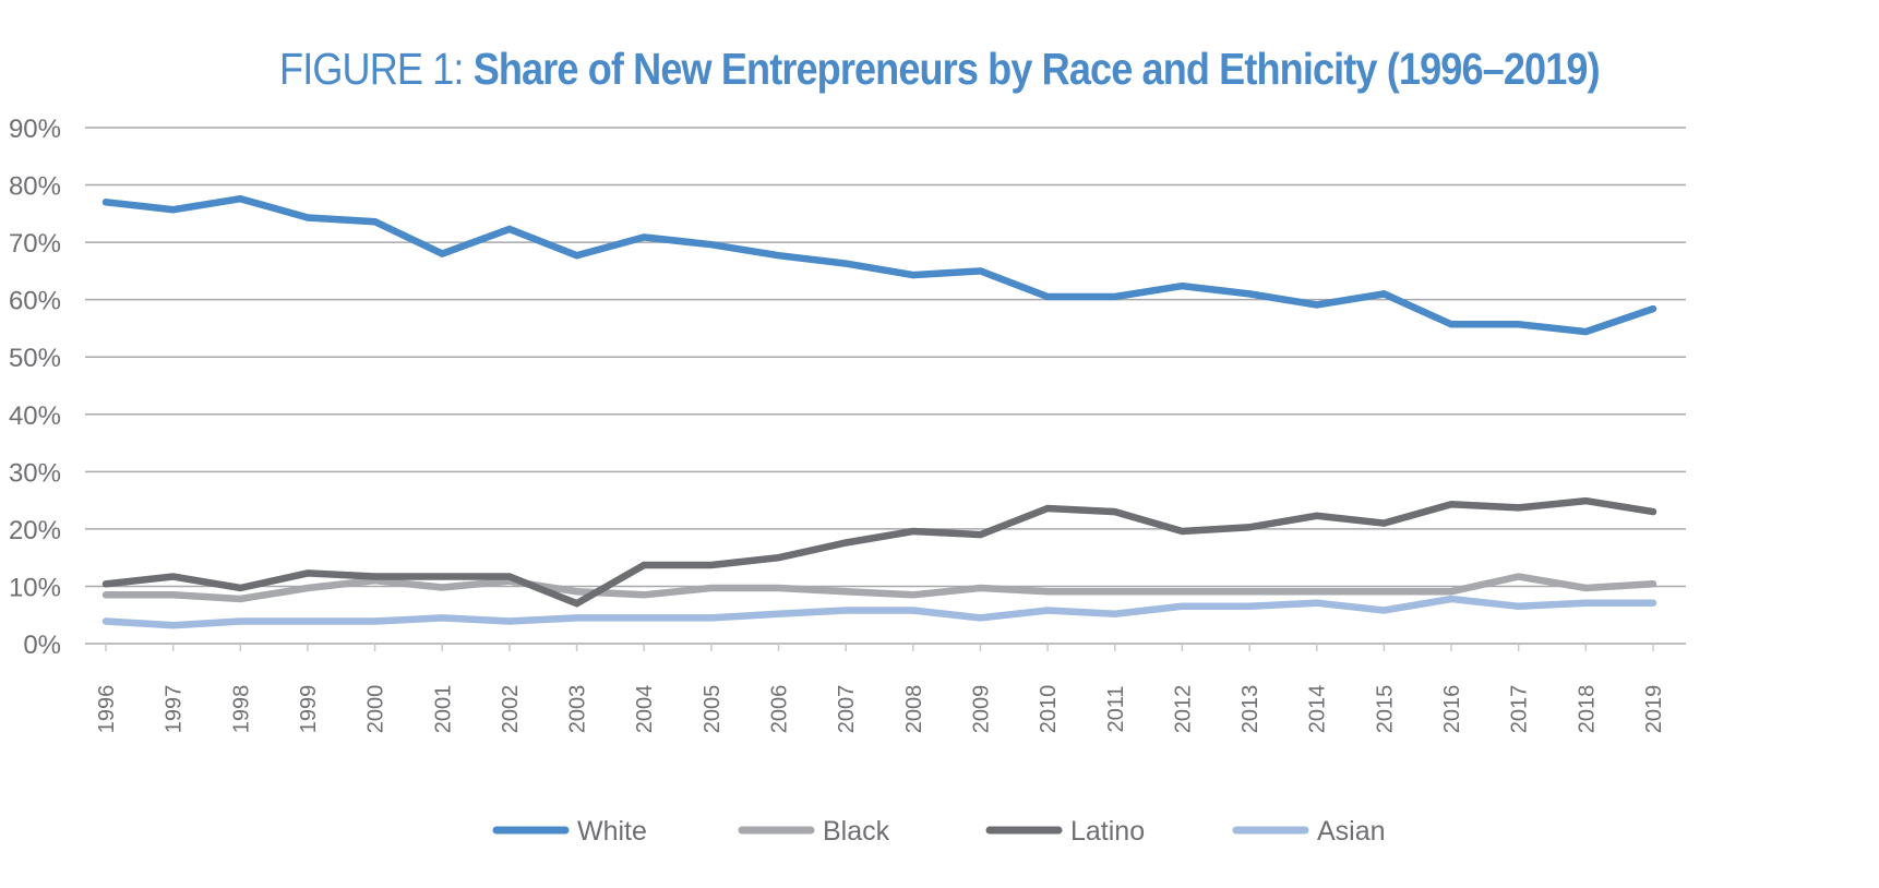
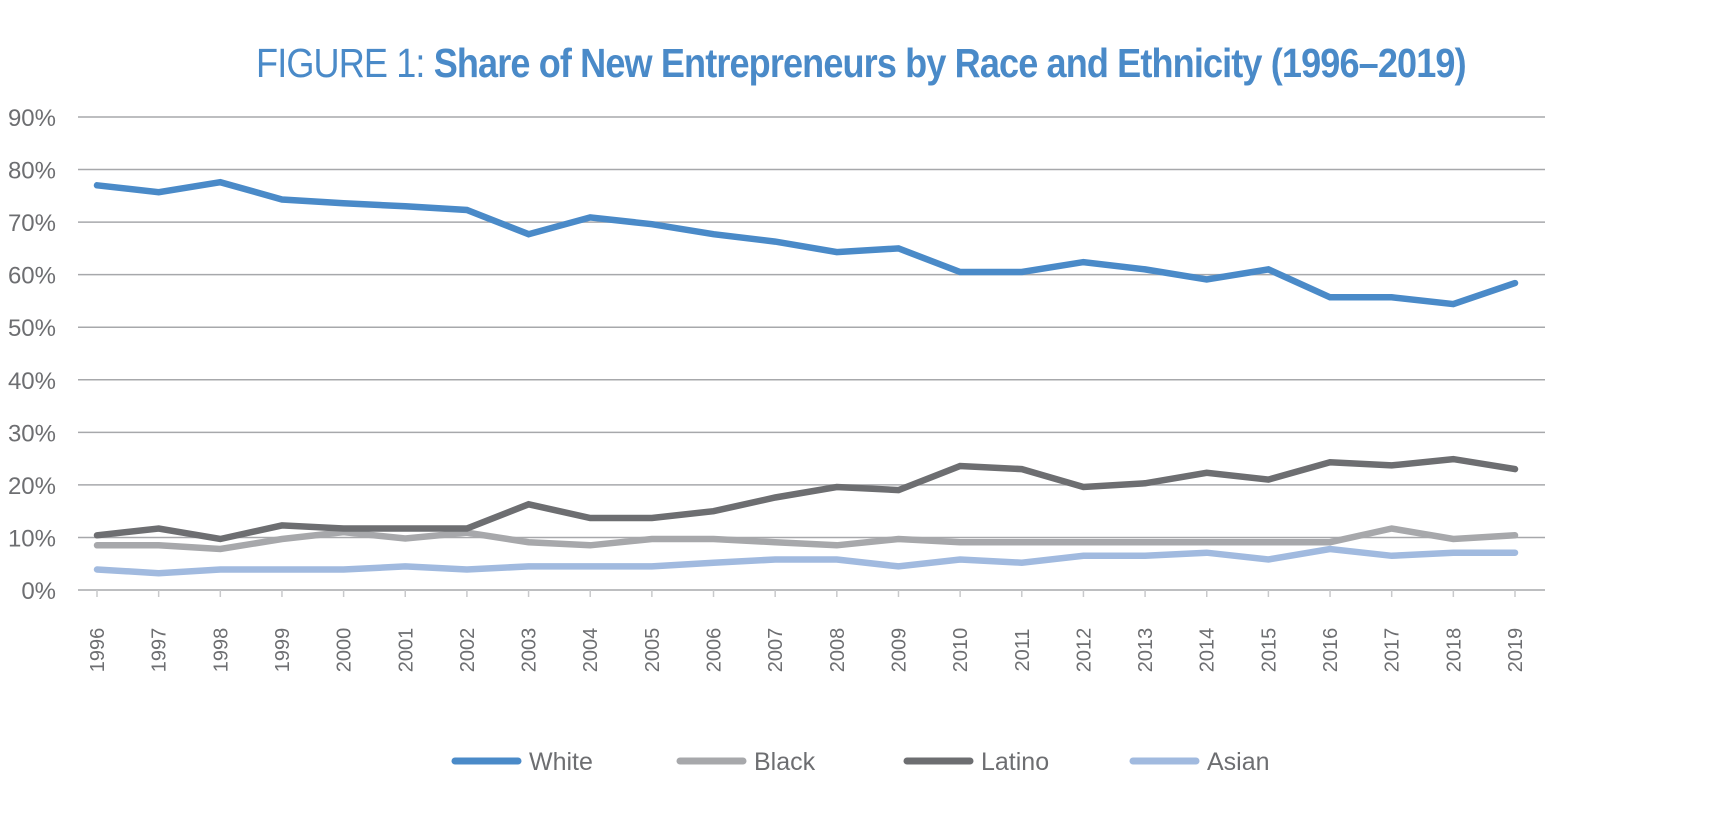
White/2001: 68% -> 73%
Latino/2003: 7% -> 16%
